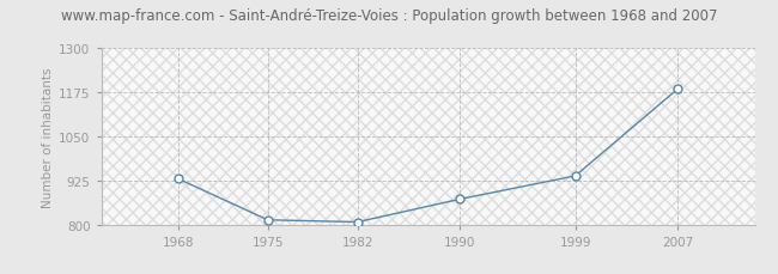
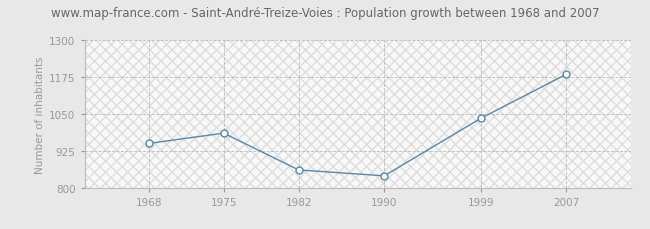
1968: 930 -> 950
1975: 813 -> 985
1982: 807 -> 860
1990: 872 -> 840
1999: 938 -> 1035
